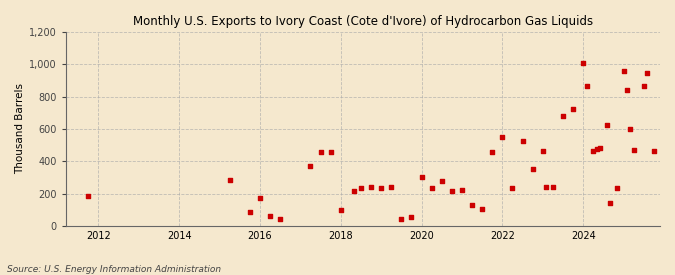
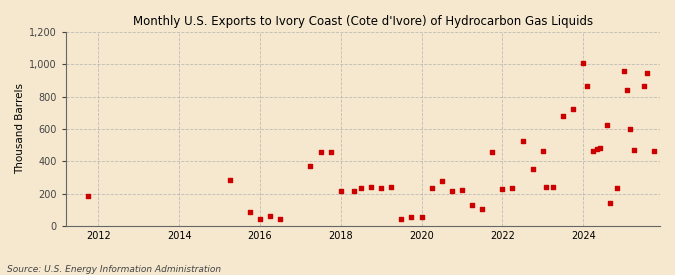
2016: 170 -> 40
2018: 100 -> 220
2020: 300 -> 60
2022: 550 -> 230
